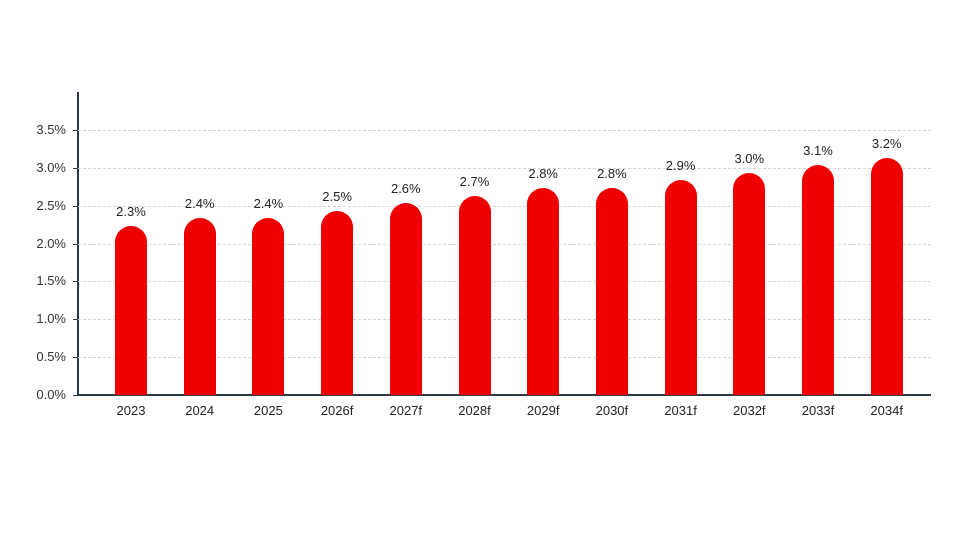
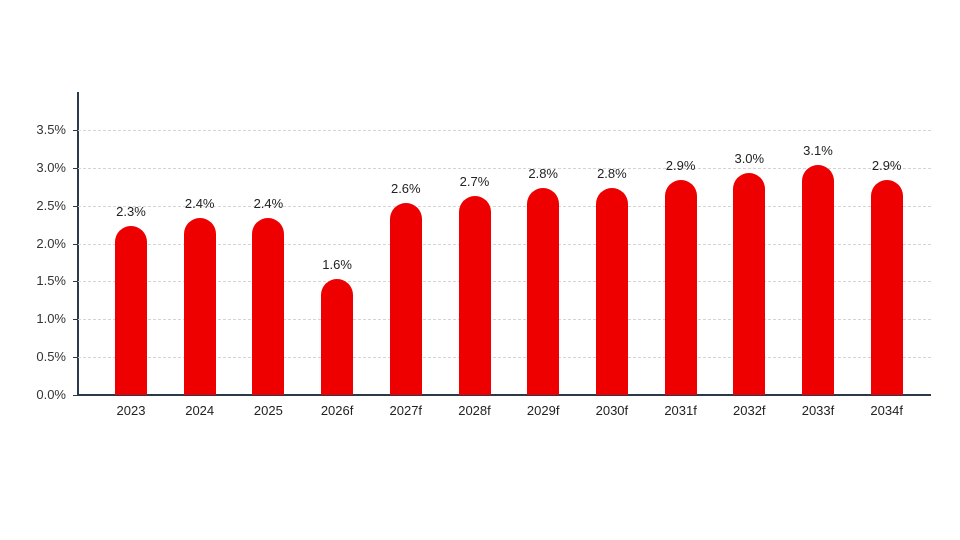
2026f: 2.5% -> 1.6%
2034f: 3.2% -> 2.9%
